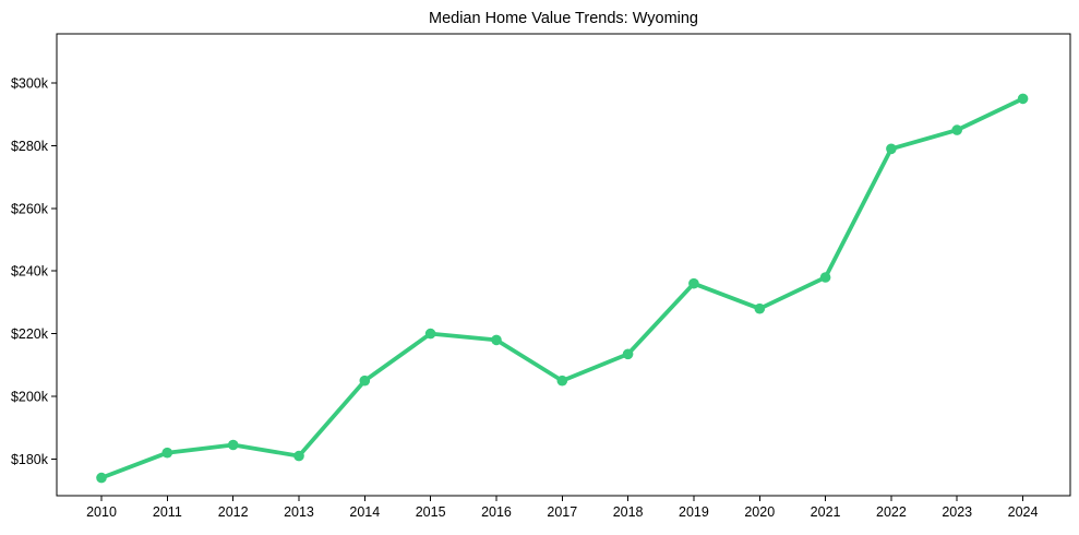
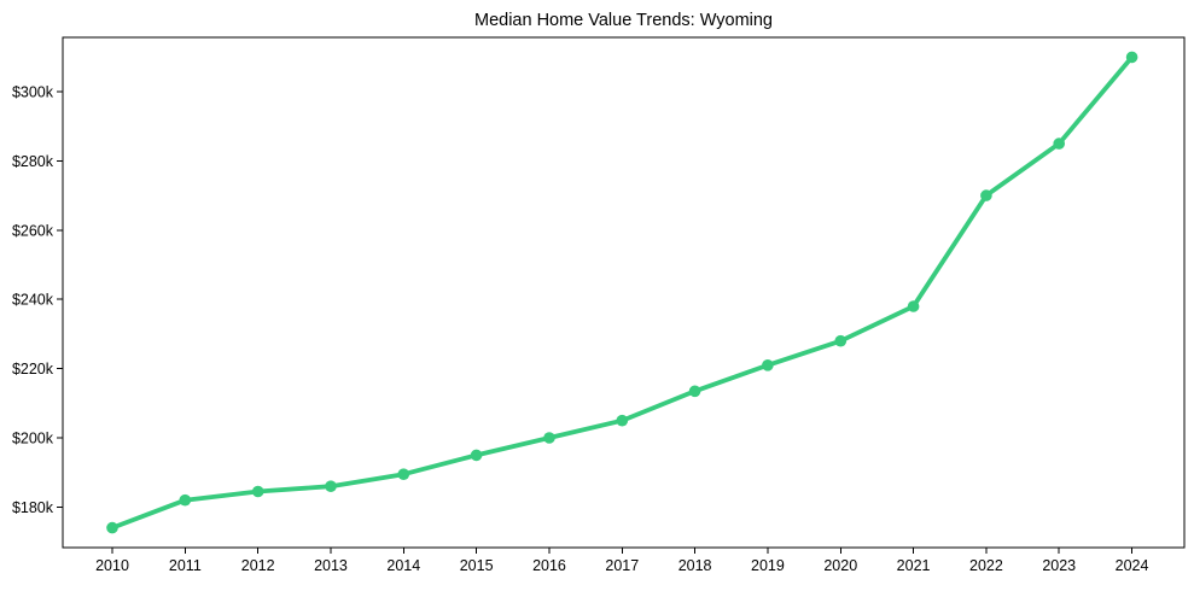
2013: $181k -> $186k
2014: $205k -> $190k
2015: $220k -> $195k
2016: $218k -> $200k
2019: $236k -> $221k
2022: $279k -> $270k
2024: $295k -> $310k
